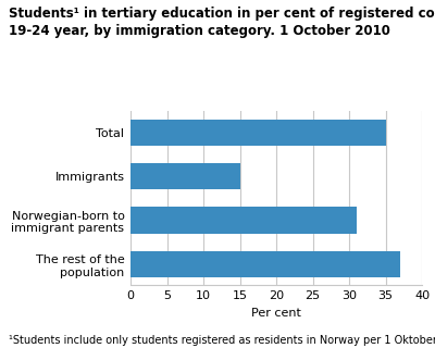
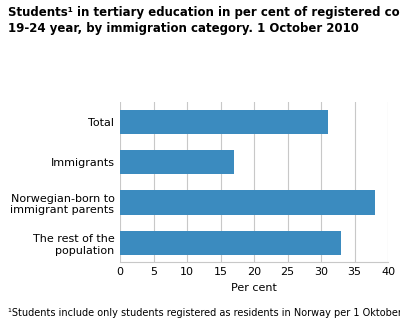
Total: 35 -> 31
Immigrants: 15 -> 17
Norwegian-born to immigrant parents: 31 -> 38
The rest of the population: 37 -> 33
